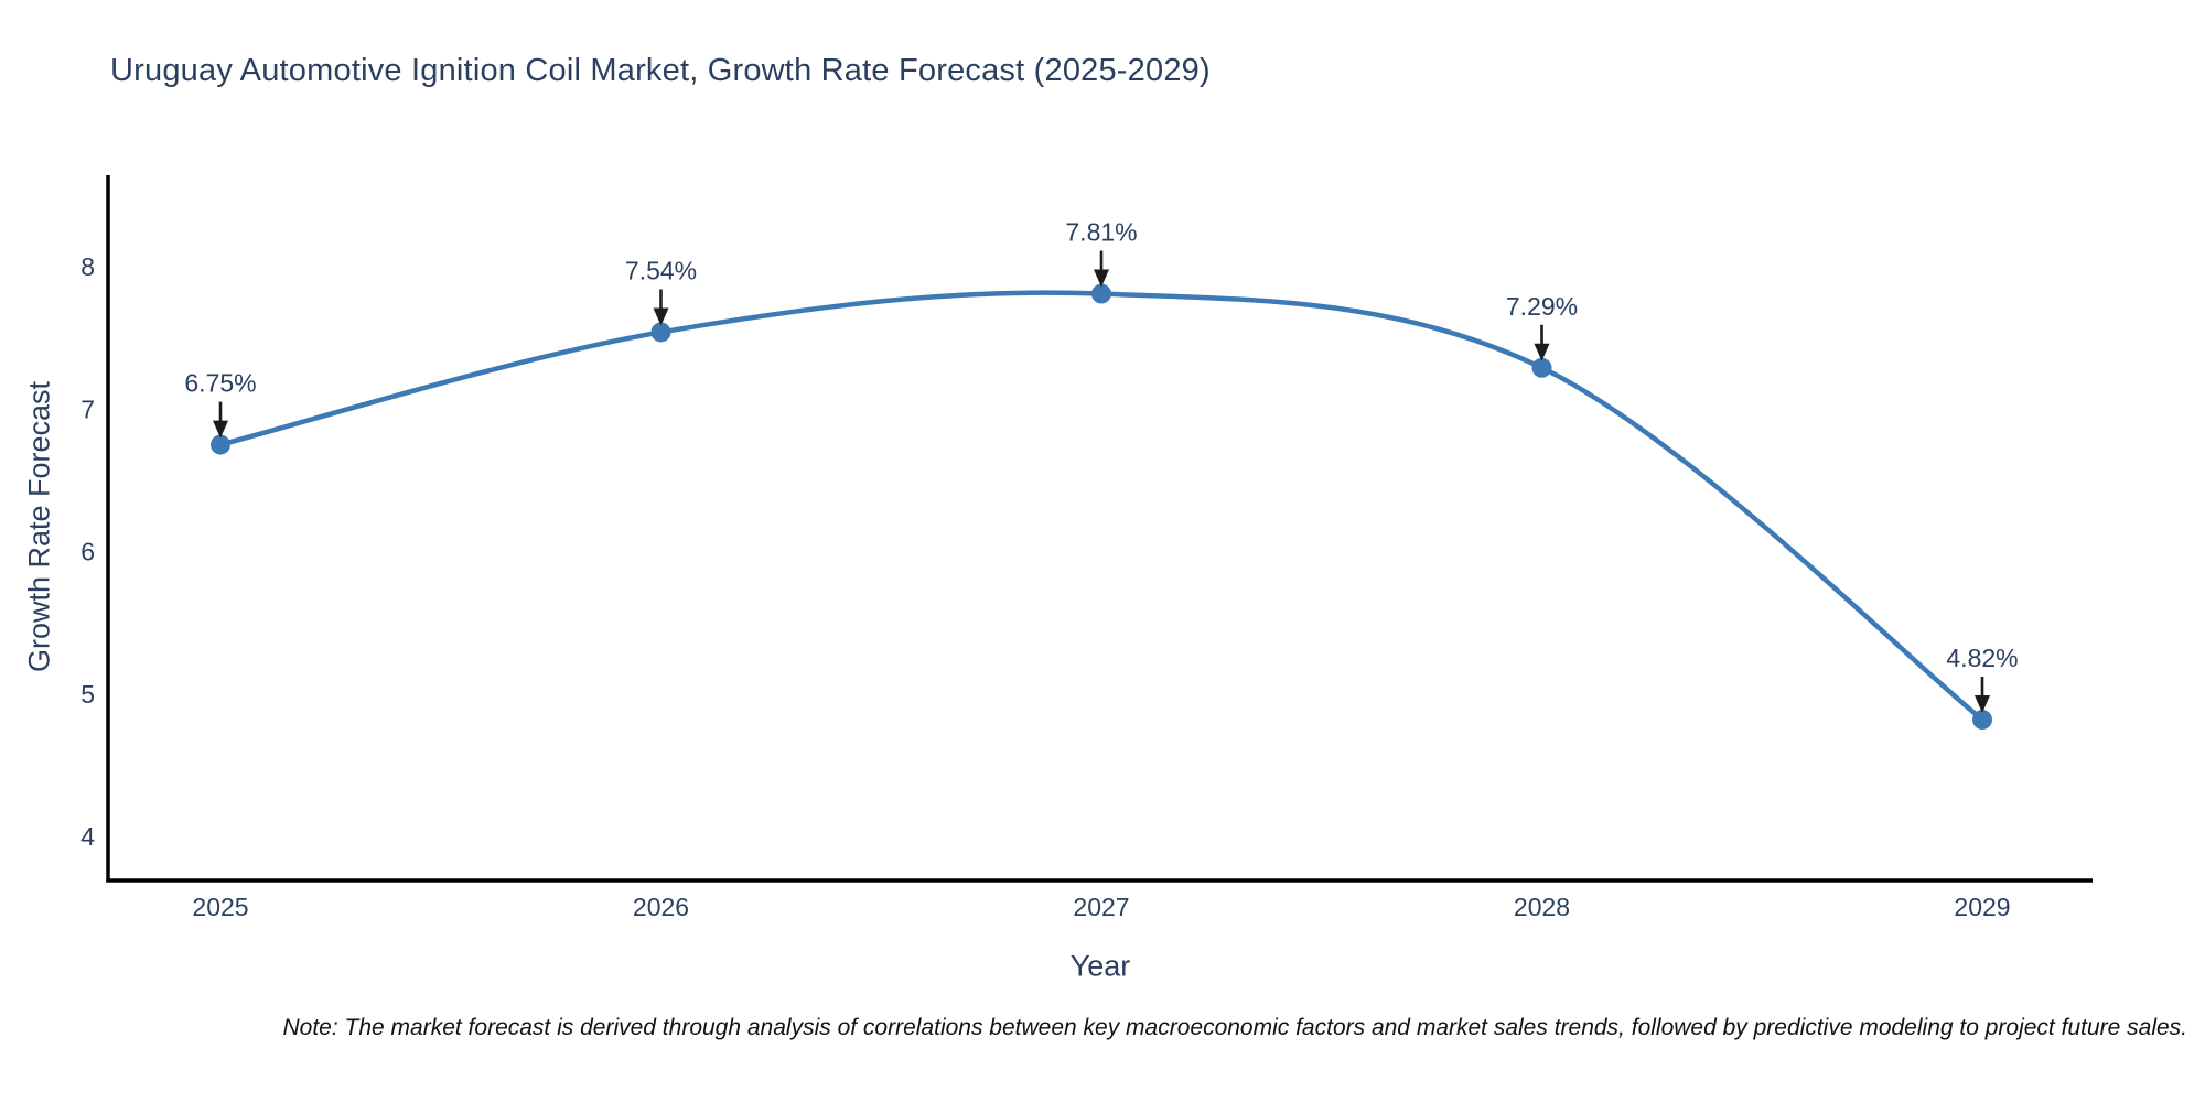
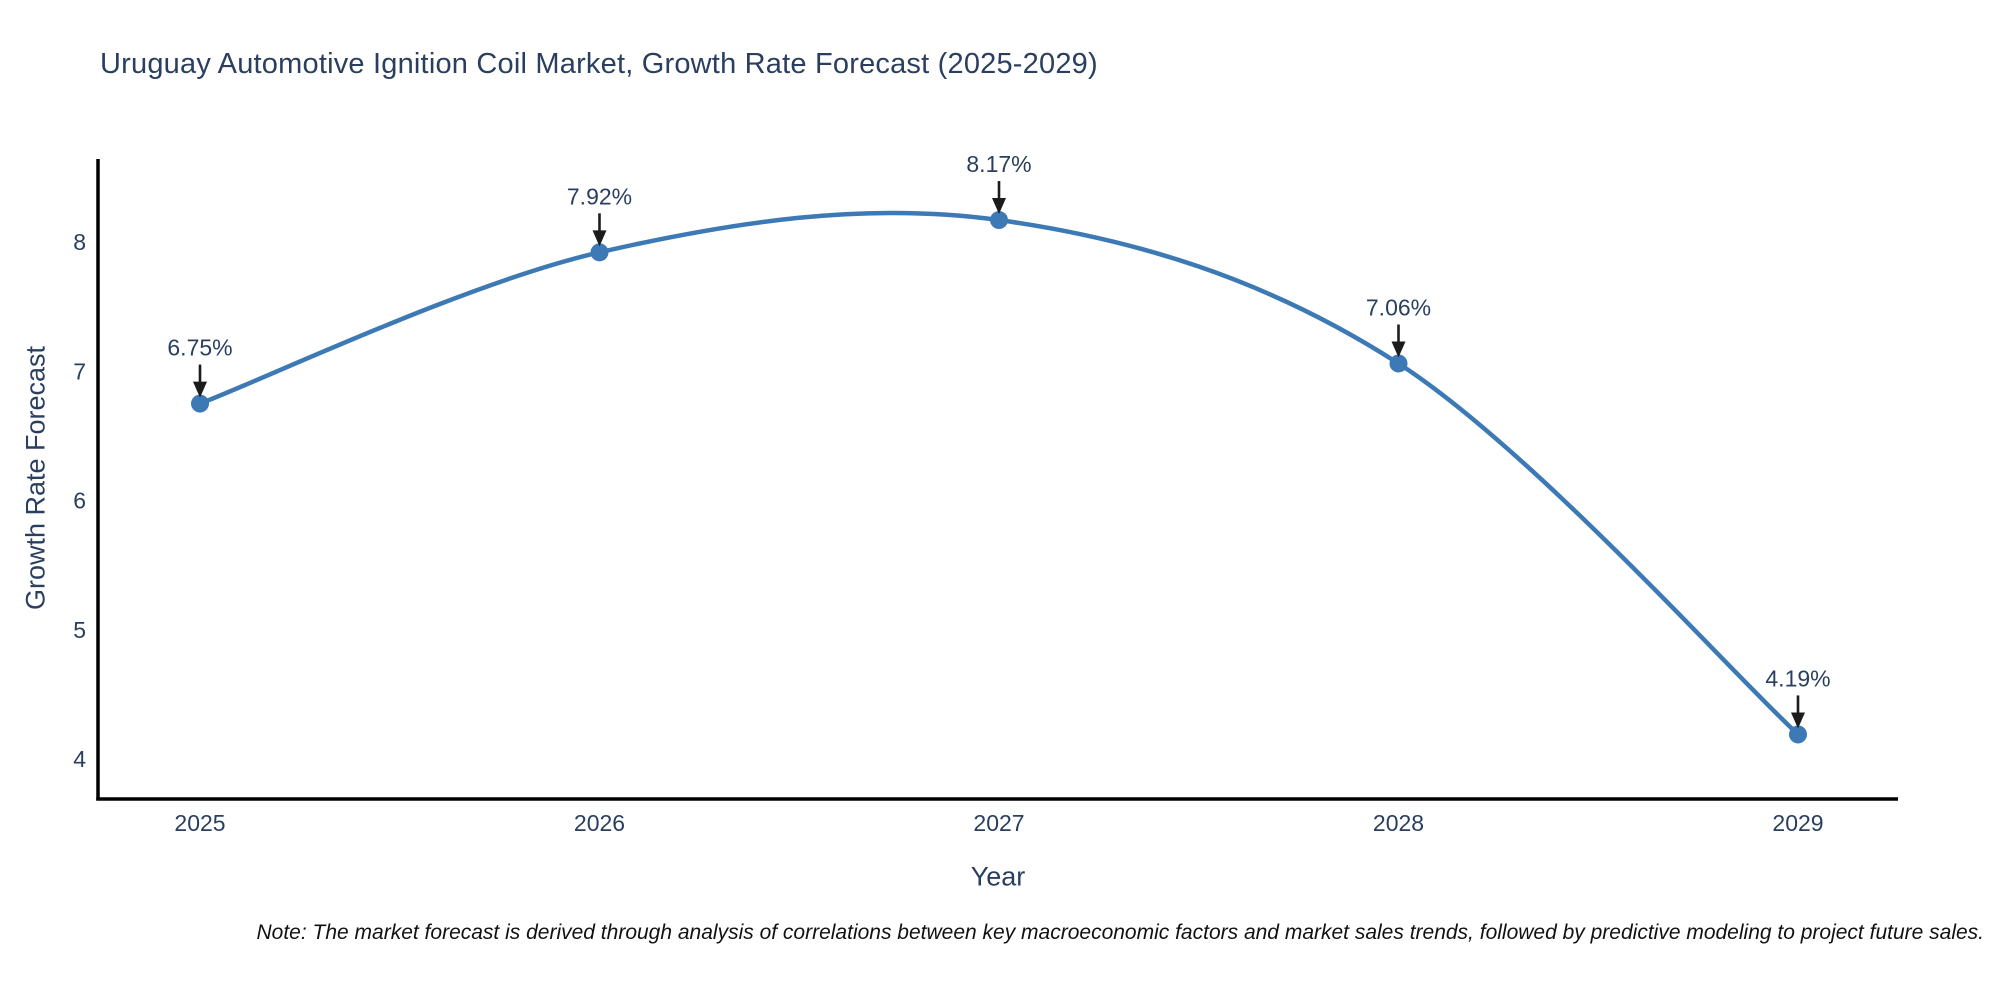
2026: 7.54% -> 7.92%
2027: 7.81% -> 8.17%
2028: 7.29% -> 7.06%
2029: 4.82% -> 4.19%
